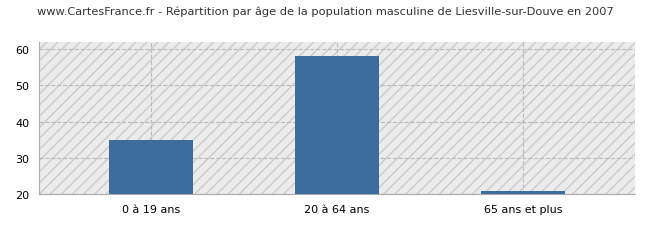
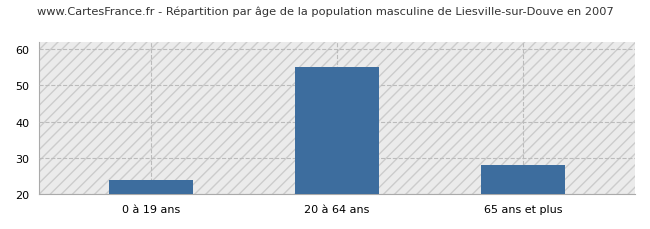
0 à 19 ans: 35 -> 24
20 à 64 ans: 58 -> 55
65 ans et plus: 21 -> 28
